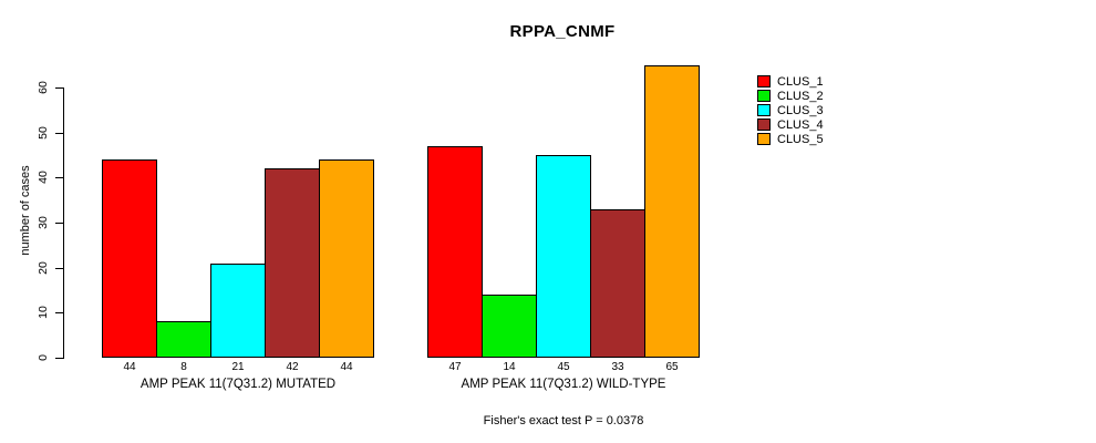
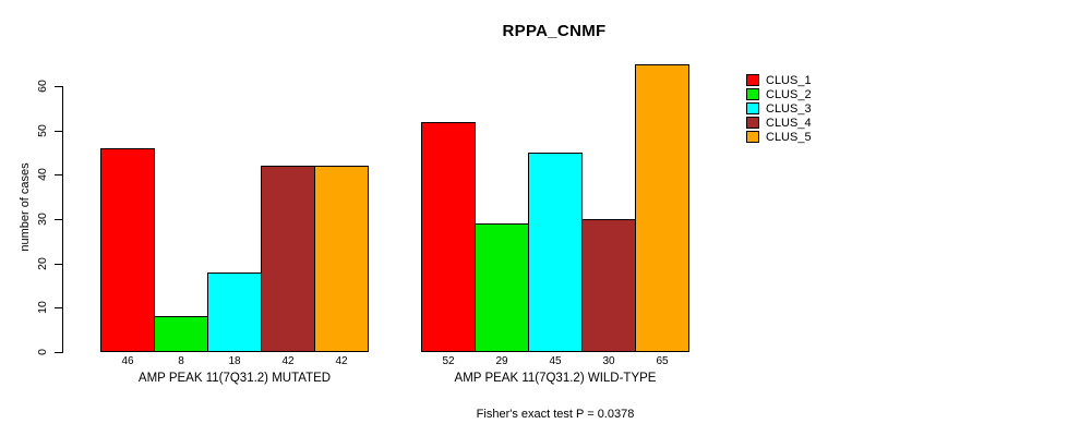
CLUS_1/AMP PEAK 11(7Q31.2) MUTATED: 44 -> 46
CLUS_3/AMP PEAK 11(7Q31.2) MUTATED: 21 -> 18
CLUS_5/AMP PEAK 11(7Q31.2) MUTATED: 44 -> 42
CLUS_1/AMP PEAK 11(7Q31.2) WILD-TYPE: 47 -> 52
CLUS_2/AMP PEAK 11(7Q31.2) WILD-TYPE: 14 -> 29
CLUS_4/AMP PEAK 11(7Q31.2) WILD-TYPE: 33 -> 30
